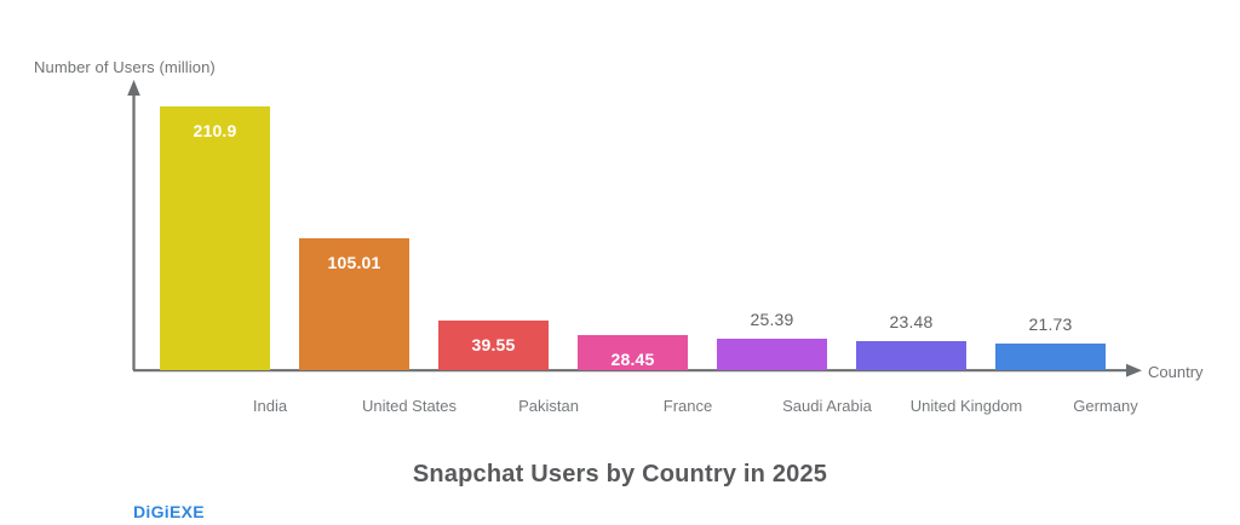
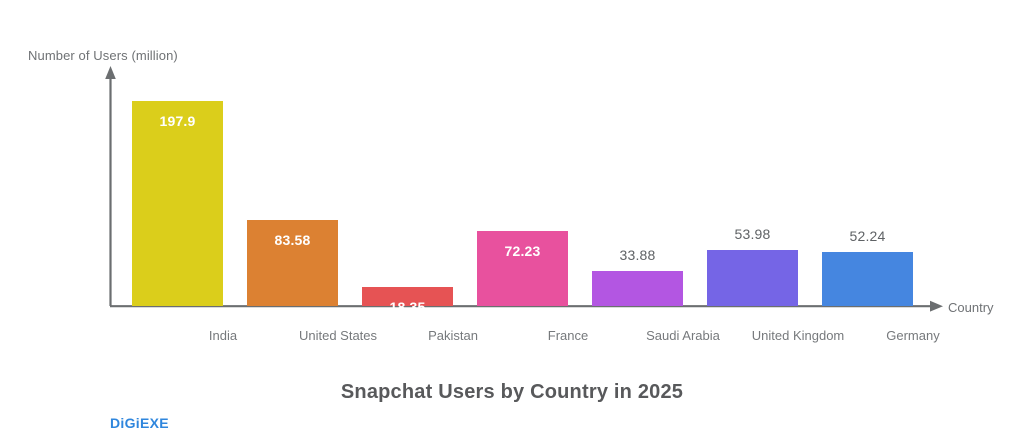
India: 210.9 -> 197.9
United States: 105.01 -> 83.58
Pakistan: 39.55 -> 18.35
France: 28.45 -> 72.23
Saudi Arabia: 25.39 -> 33.88
United Kingdom: 23.48 -> 53.98
Germany: 21.73 -> 52.24
